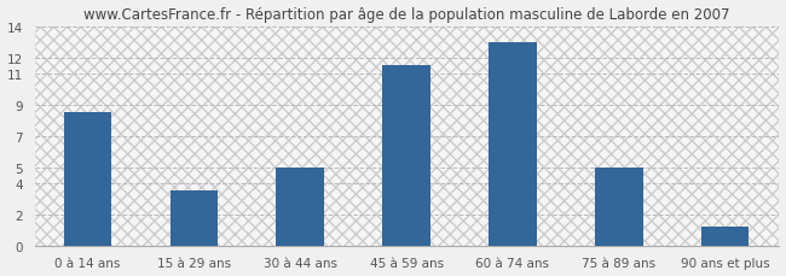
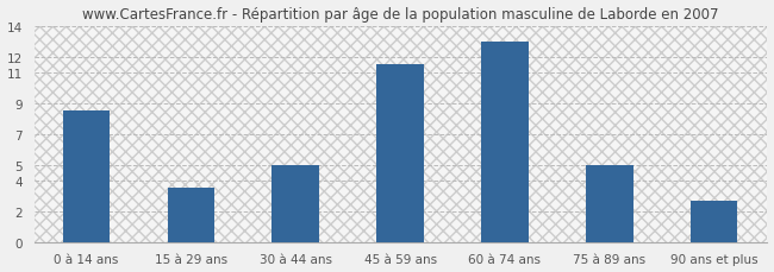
90 ans et plus: 1.2 -> 2.7
